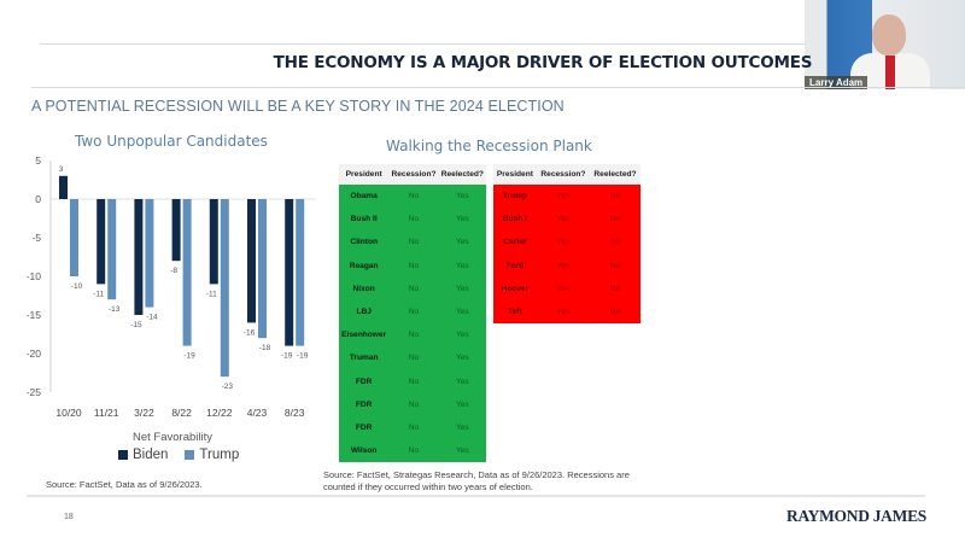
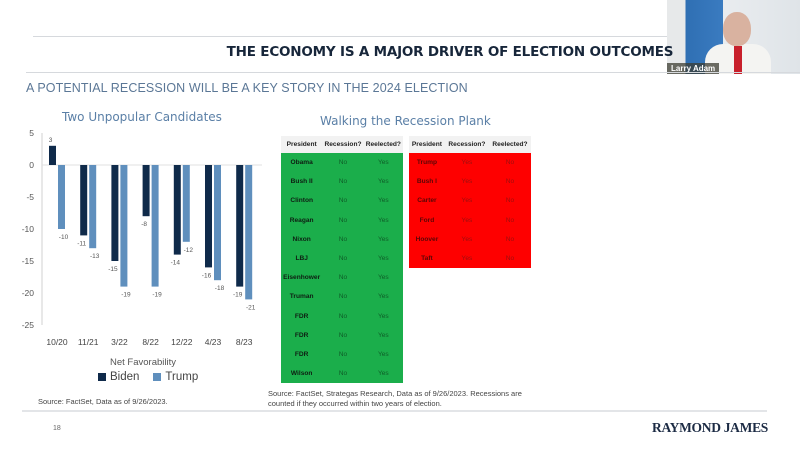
Trump/3/22: -14 -> -19
Biden/12/22: -11 -> -14
Trump/12/22: -23 -> -12
Trump/8/23: -19 -> -21
